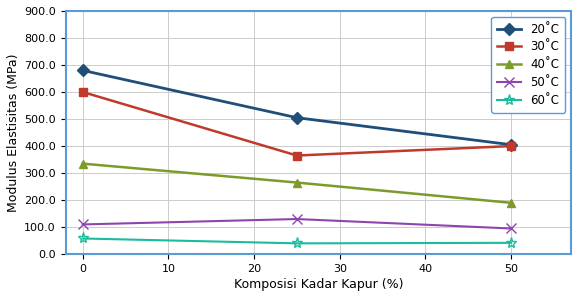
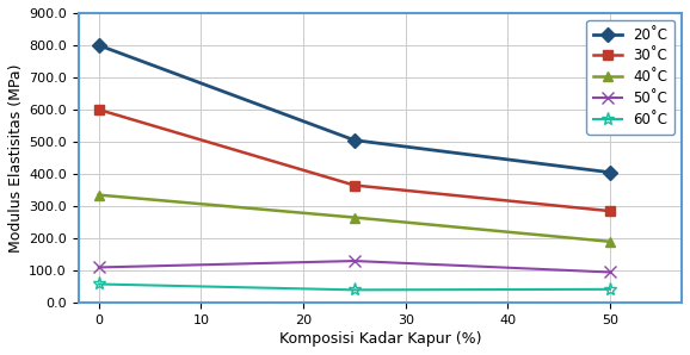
20˚C/0: 680 -> 800
30˚C/50: 400 -> 285
